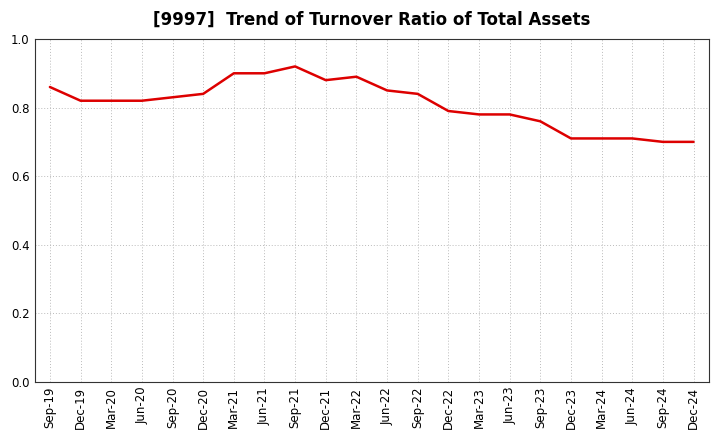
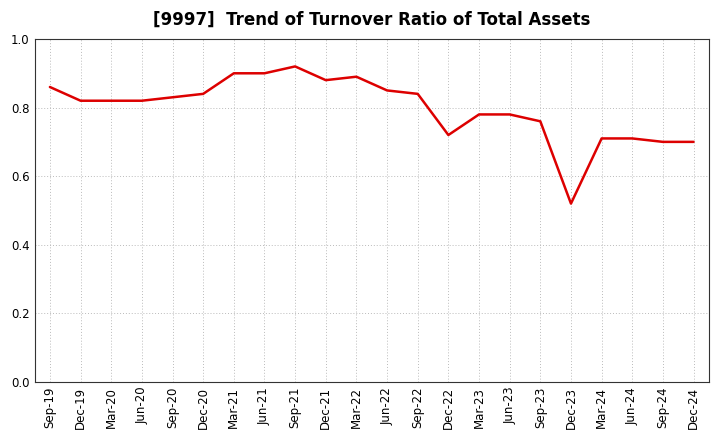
Dec-22: 0.79 -> 0.72
Dec-23: 0.71 -> 0.52
